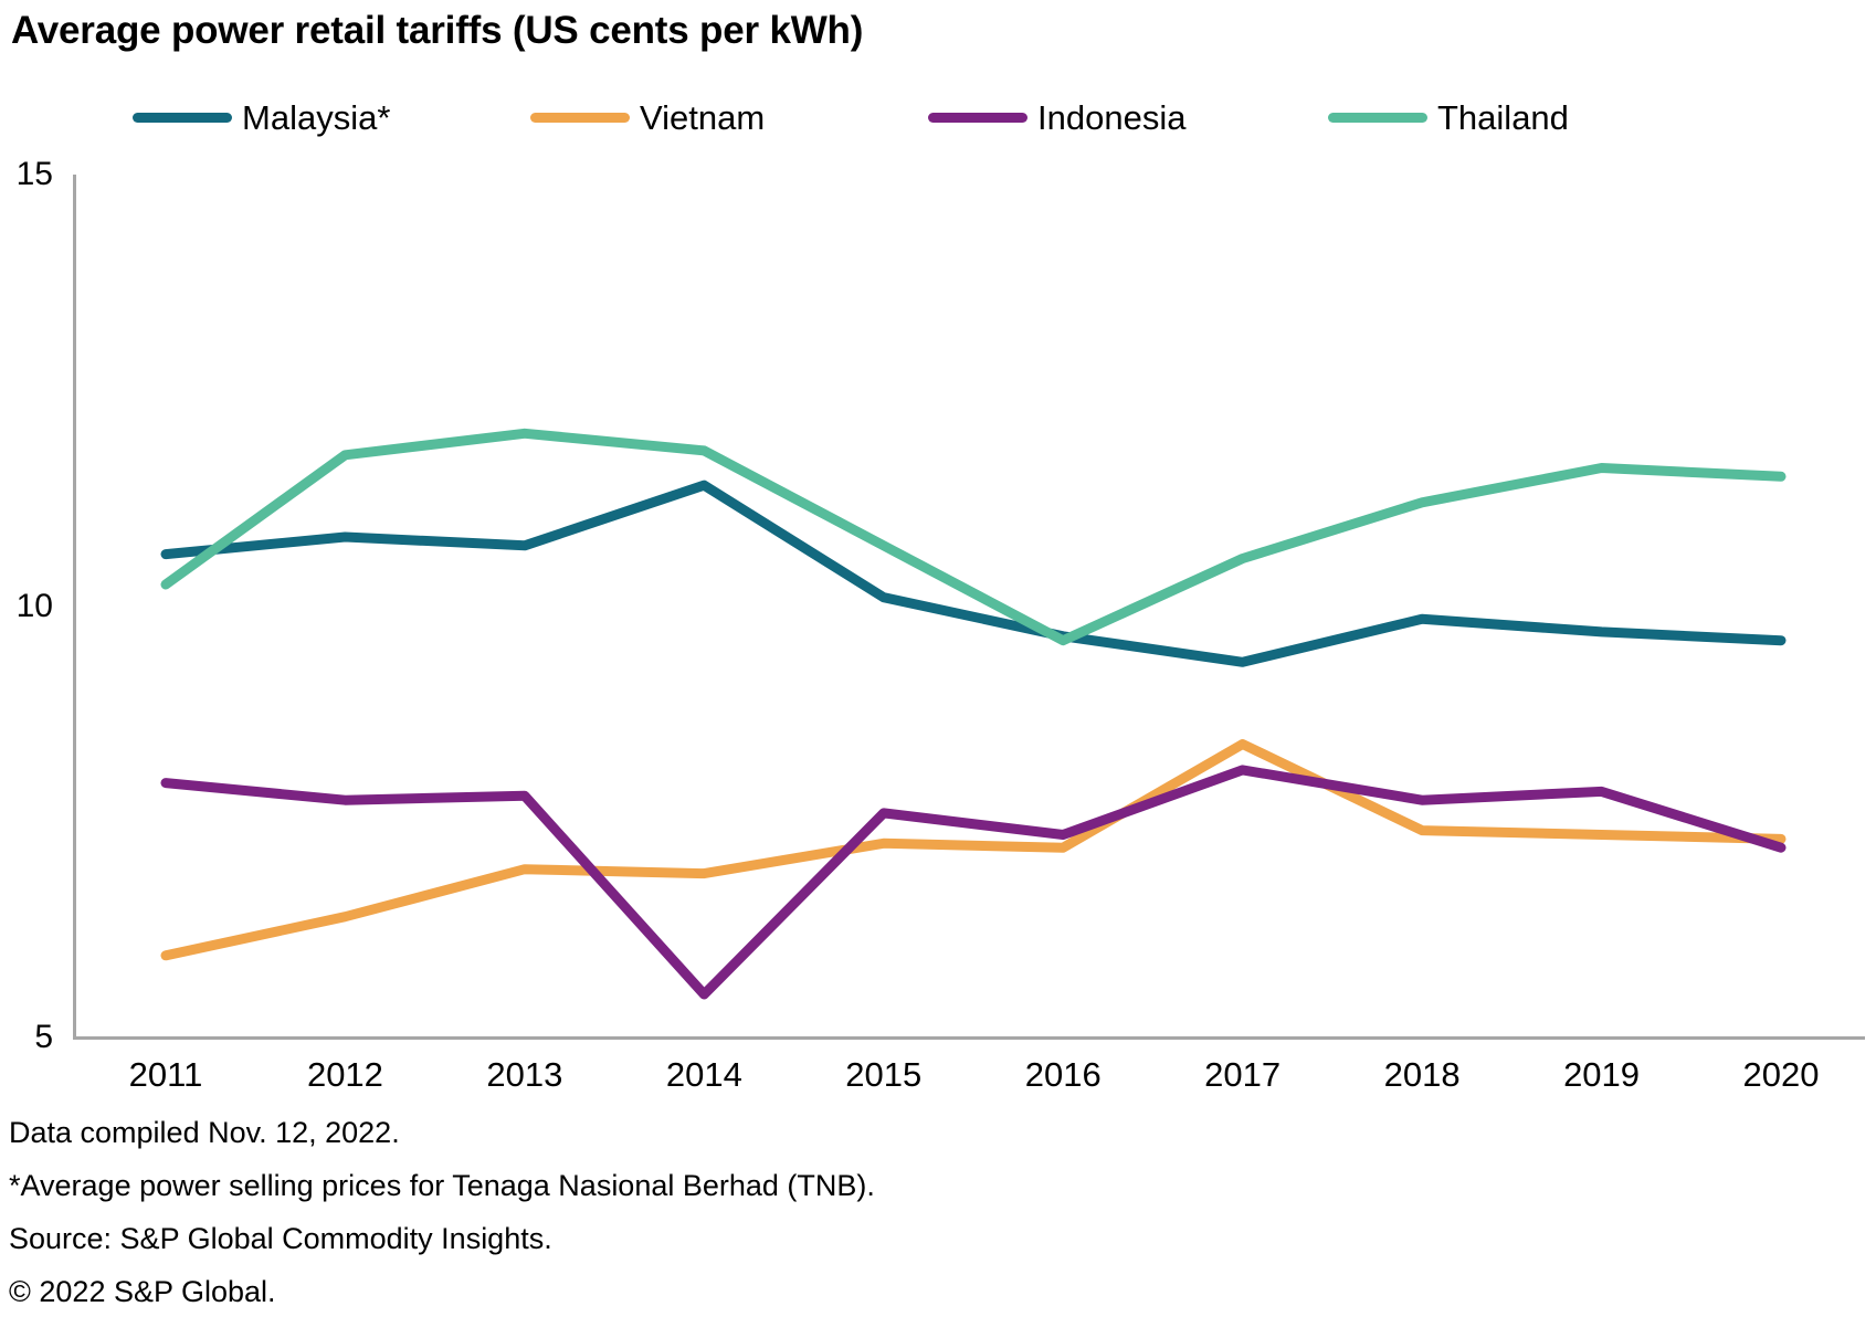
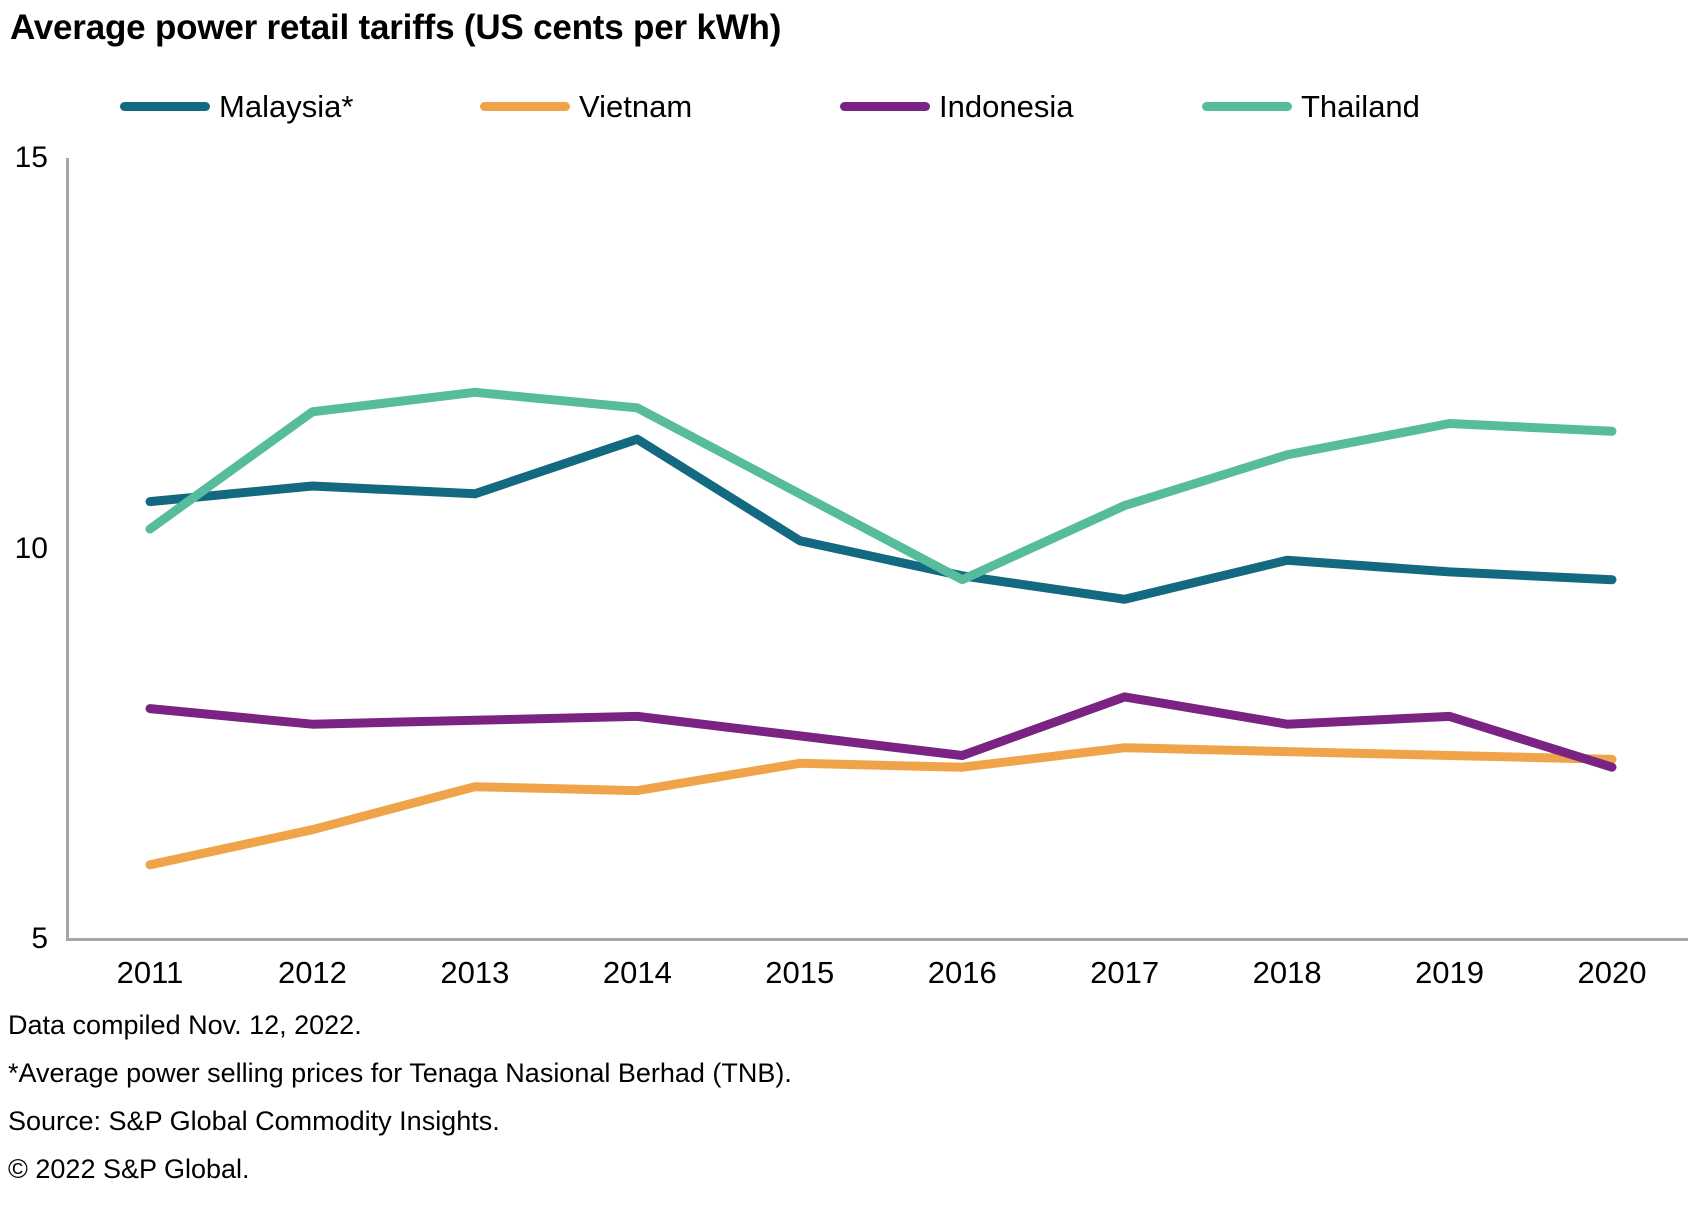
Indonesia/2014: 5.5 -> 7.8
Vietnam/2017: 8.4 -> 7.5
